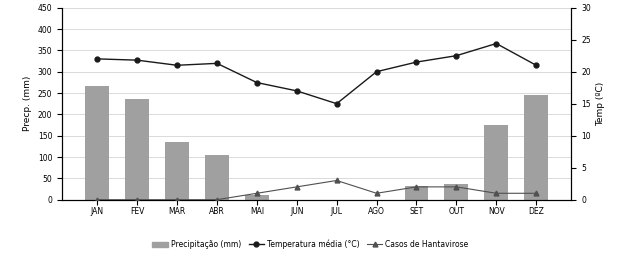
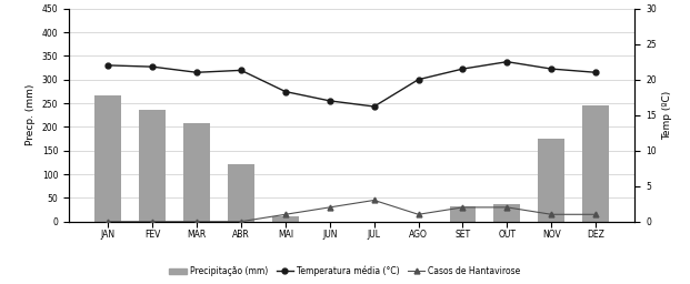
Precipitação (mm)/MAR: 135 -> 207
Precipitação (mm)/ABR: 105 -> 120
Temperatura média (°C)/JUL: 15.0 -> 16.2
Temperatura média (°C)/NOV: 24.4 -> 21.5
